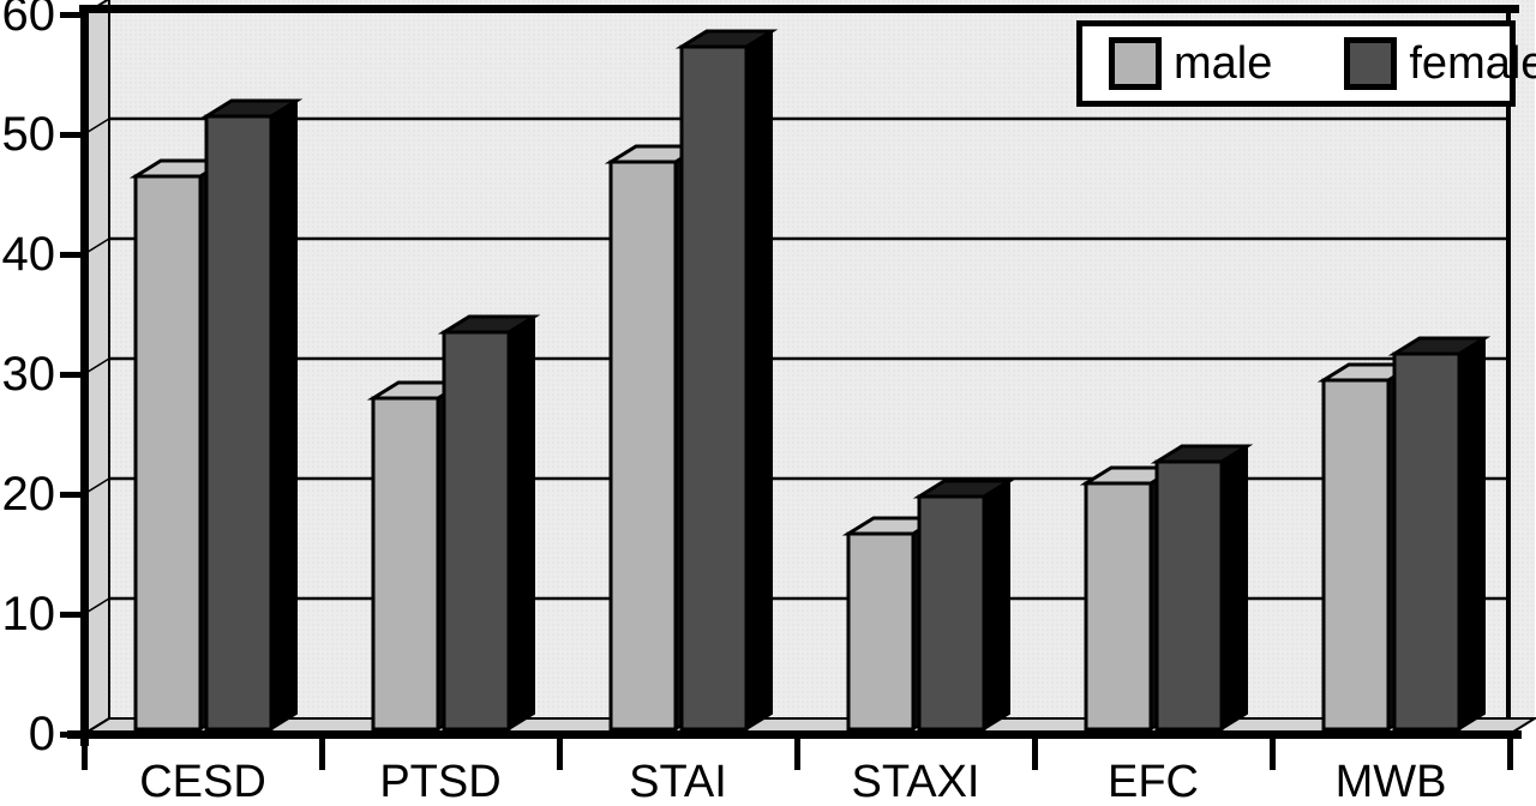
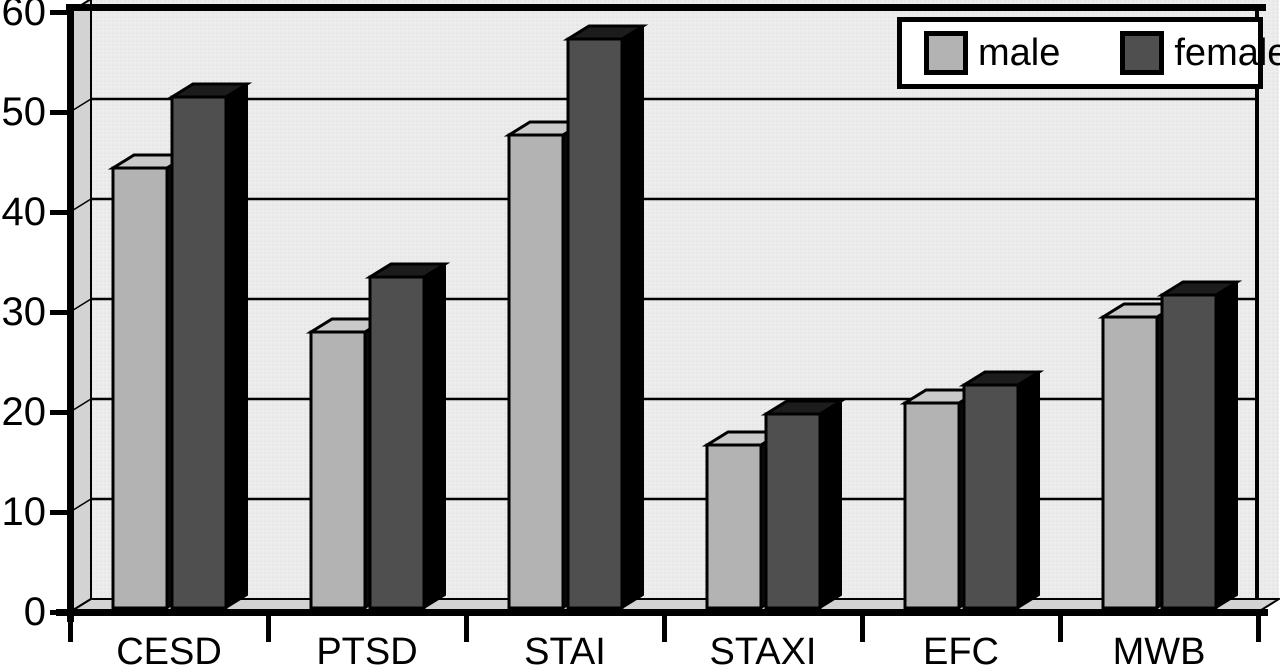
male/CESD: 46.5 -> 44.4
